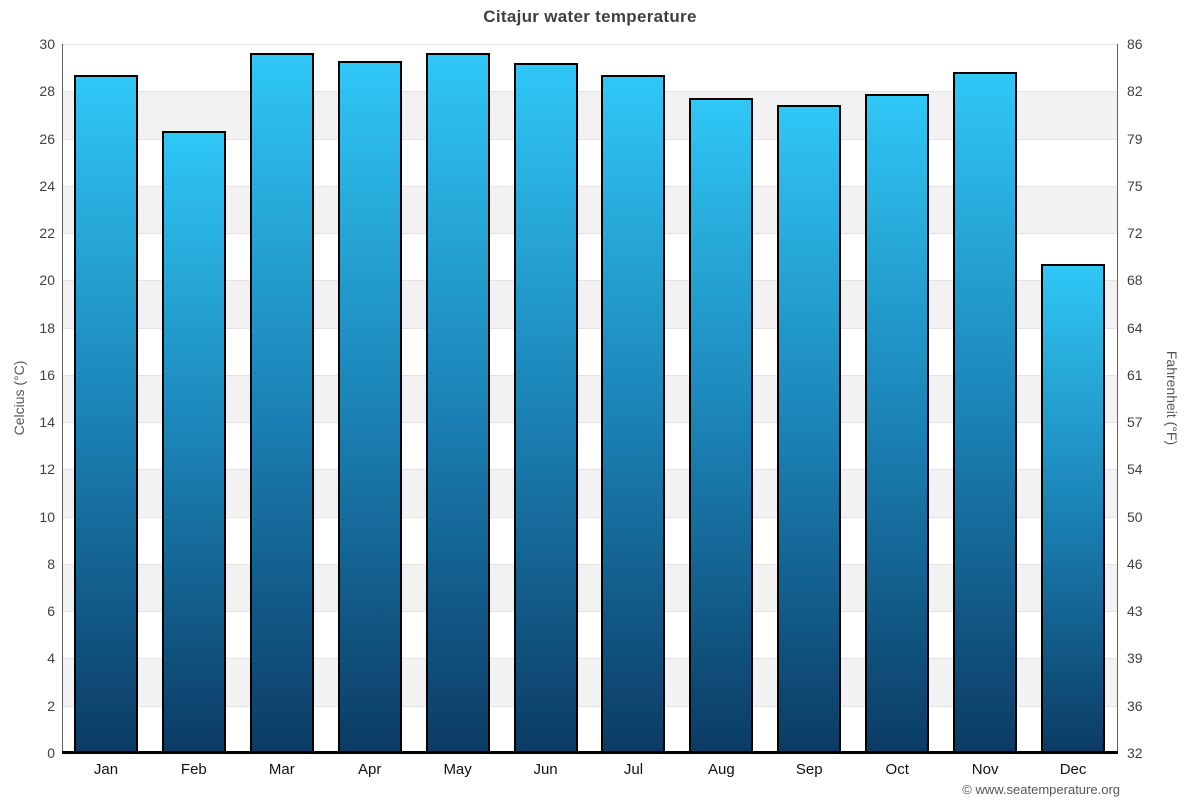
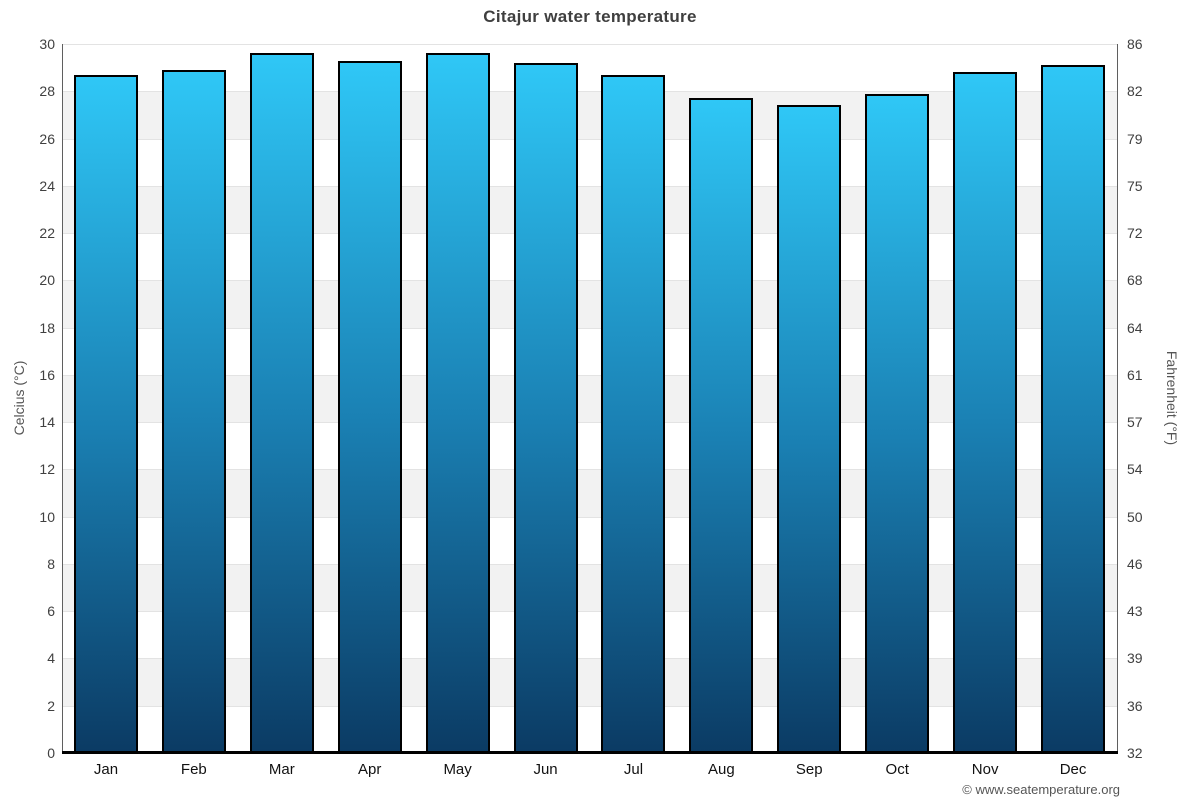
Feb: 26.3 -> 28.9
Dec: 20.7 -> 29.1
